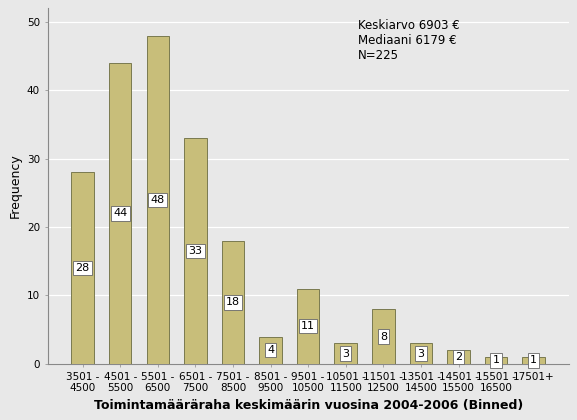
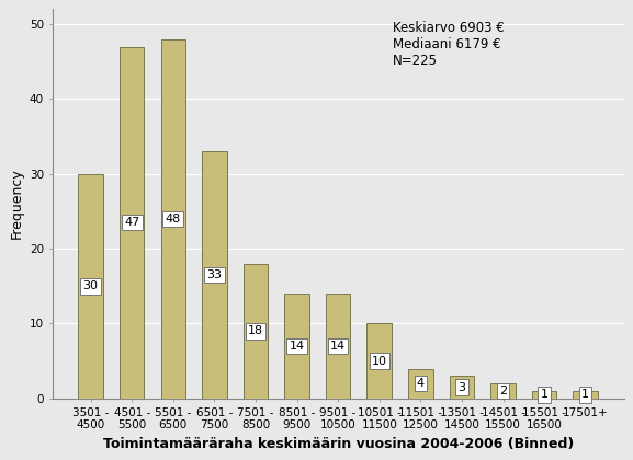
3501 - 4500: 28 -> 30
4501 - 5500: 44 -> 47
8501 - 9500: 4 -> 14
9501 - 10500: 11 -> 14
10501 - 11500: 3 -> 10
11501 - 12500: 8 -> 4
